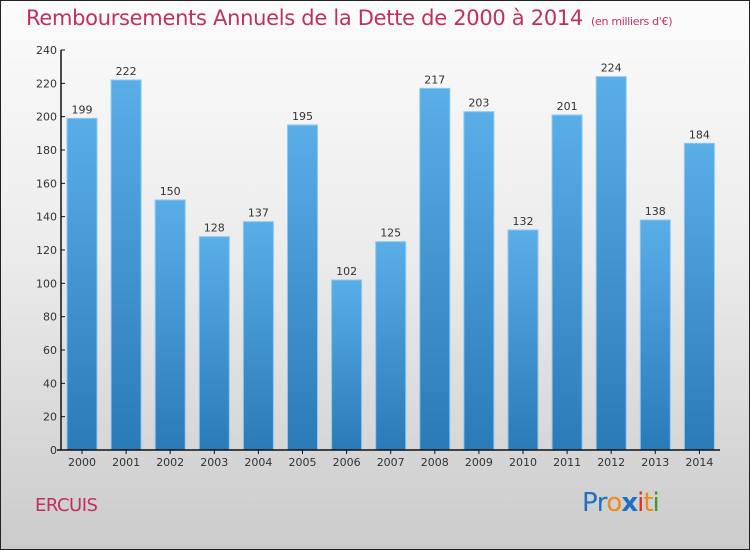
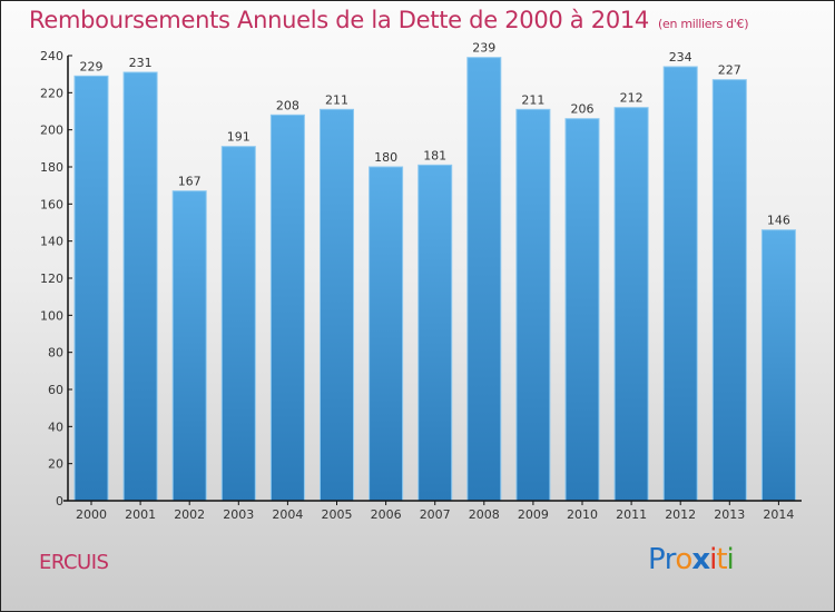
2000: 199 -> 229
2001: 222 -> 231
2002: 150 -> 167
2003: 128 -> 191
2004: 137 -> 208
2005: 195 -> 211
2006: 102 -> 180
2007: 125 -> 181
2008: 217 -> 239
2009: 203 -> 211
2010: 132 -> 206
2011: 201 -> 212
2012: 224 -> 234
2013: 138 -> 227
2014: 184 -> 146
